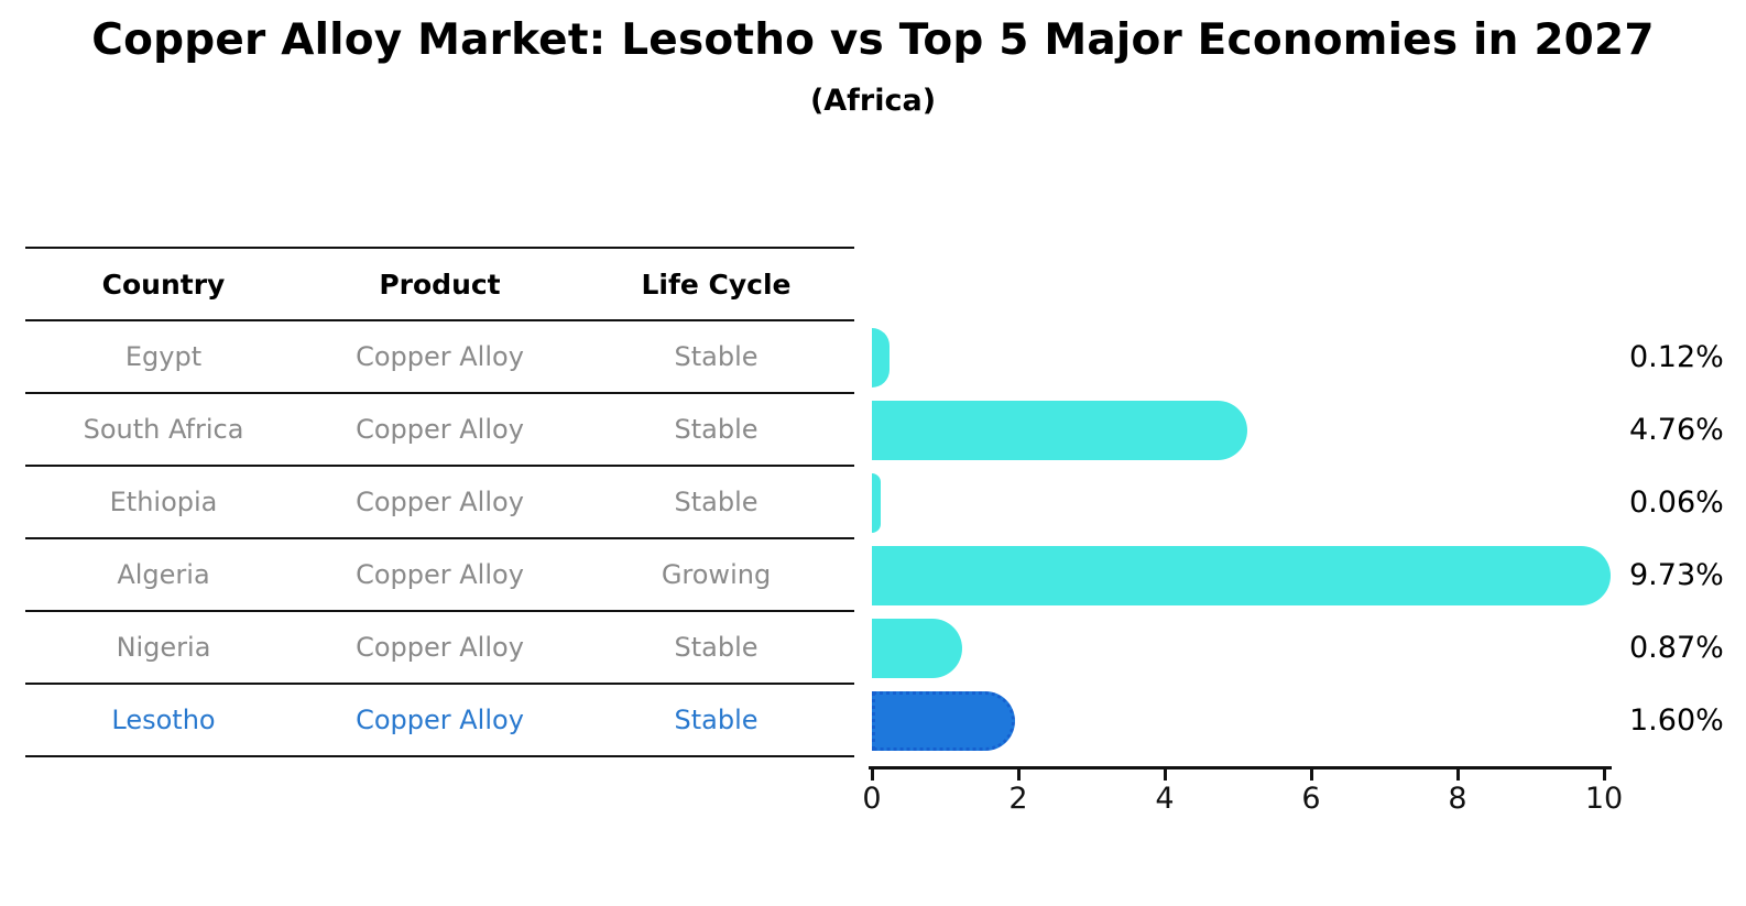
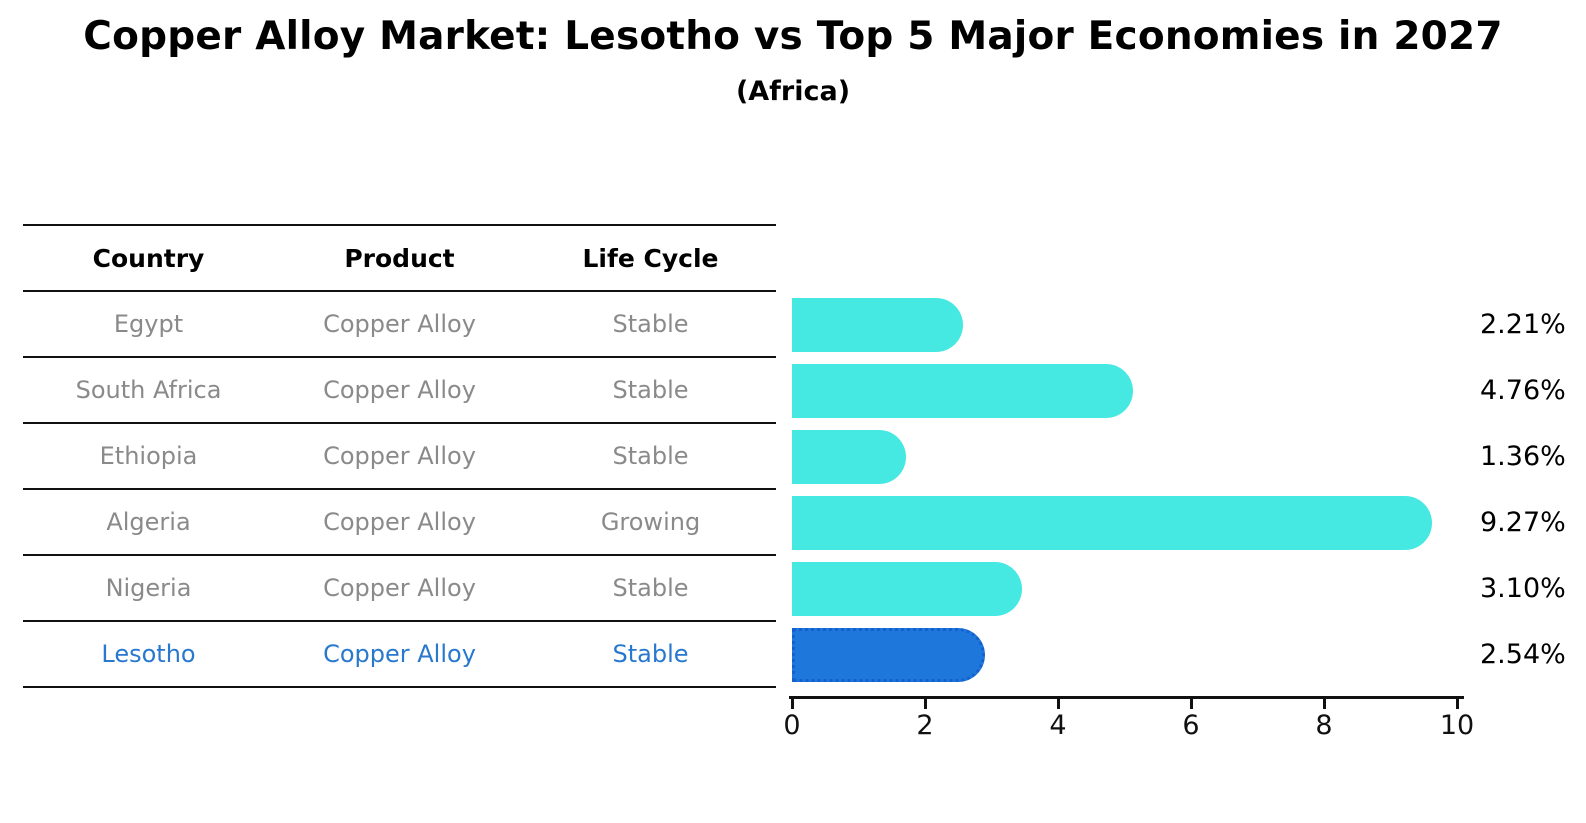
Egypt: 0.12% -> 2.21%
Ethiopia: 0.06% -> 1.36%
Algeria: 9.73% -> 9.27%
Nigeria: 0.87% -> 3.10%
Lesotho: 1.60% -> 2.54%
